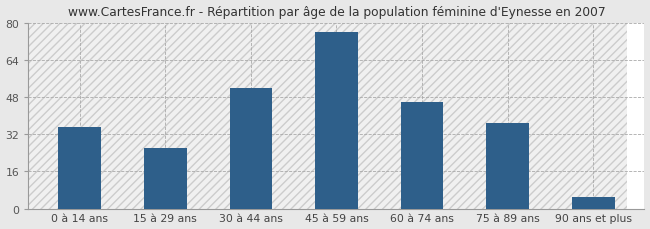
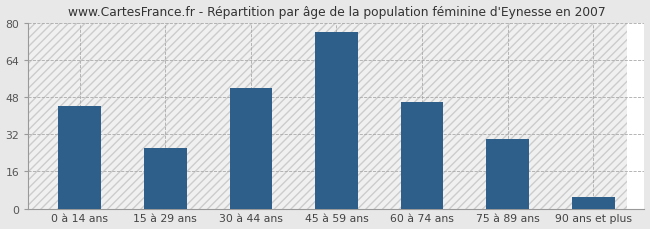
0 à 14 ans: 35 -> 44
75 à 89 ans: 37 -> 30
